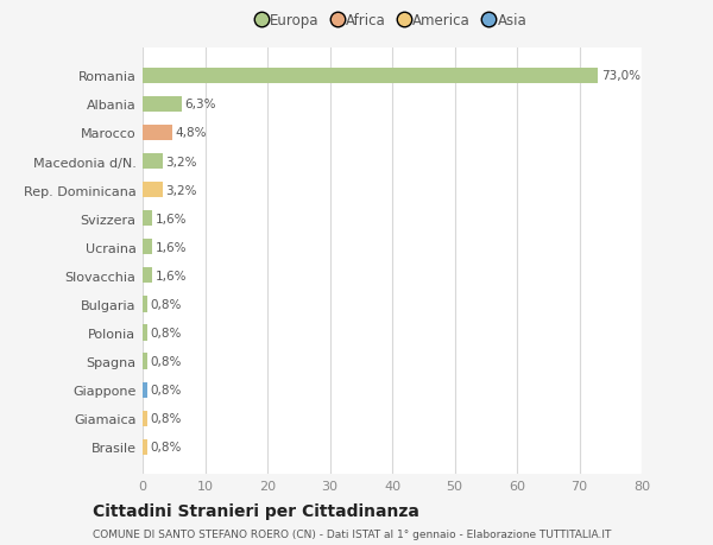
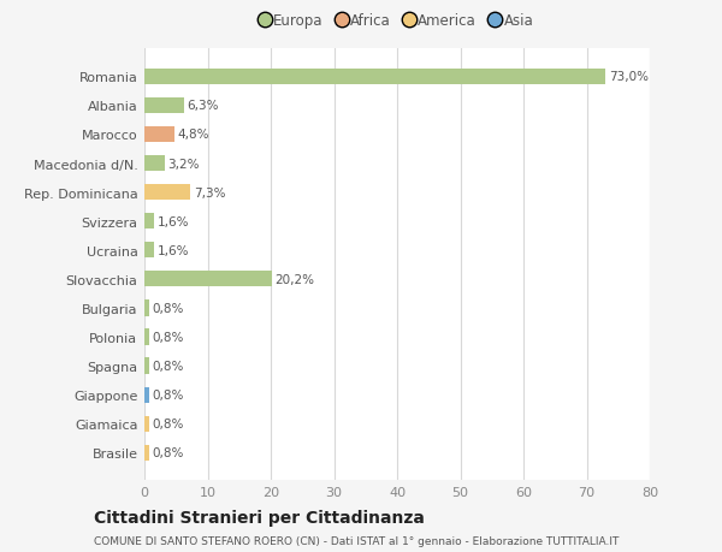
Rep. Dominicana: 3,2% -> 7,3%
Slovacchia: 1,6% -> 20,2%
